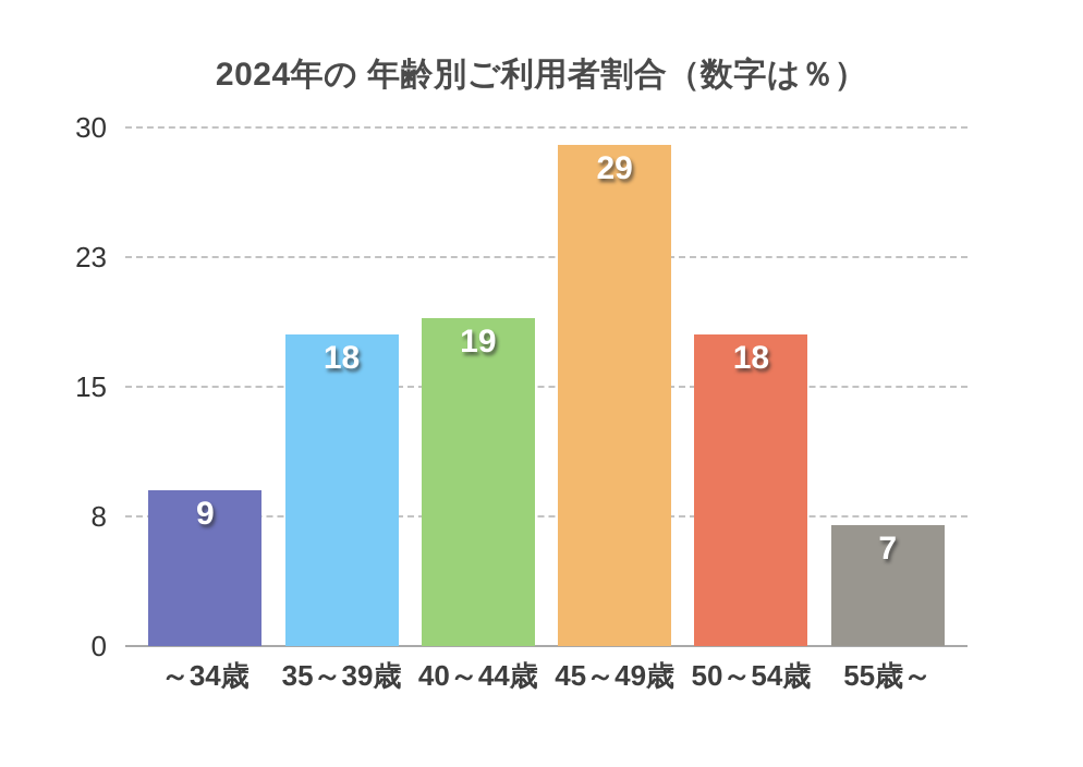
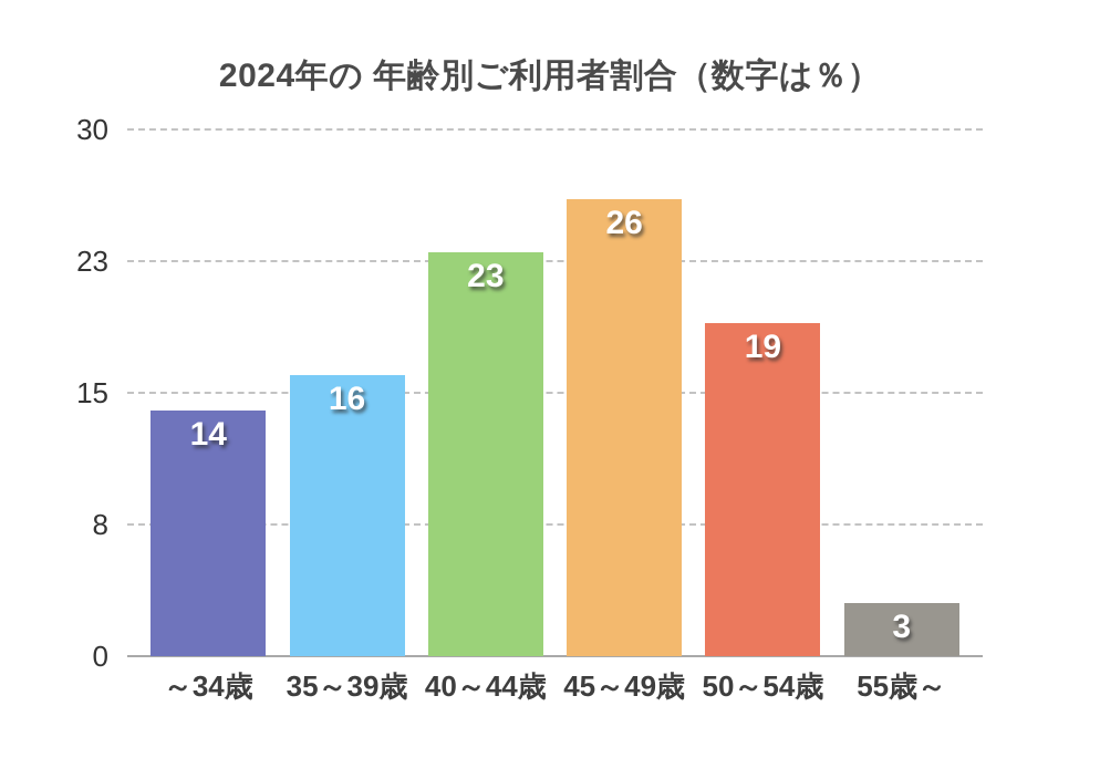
～34歳: 9 -> 14
35～39歳: 18 -> 16
40～44歳: 19 -> 23
45～49歳: 29 -> 26
50～54歳: 18 -> 19
55歳～: 7 -> 3
